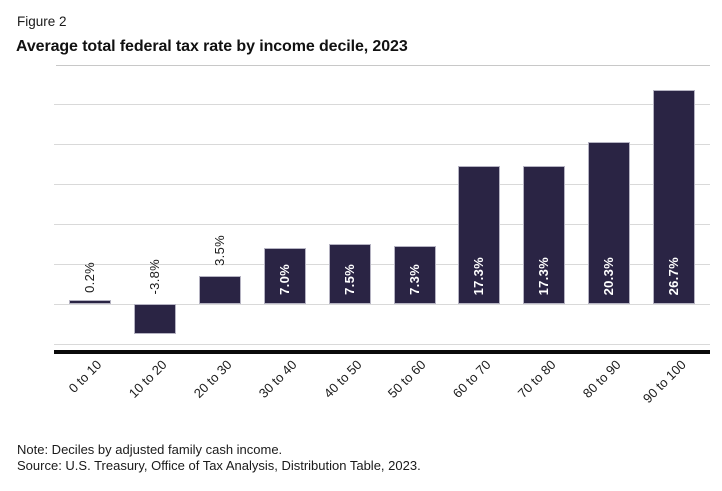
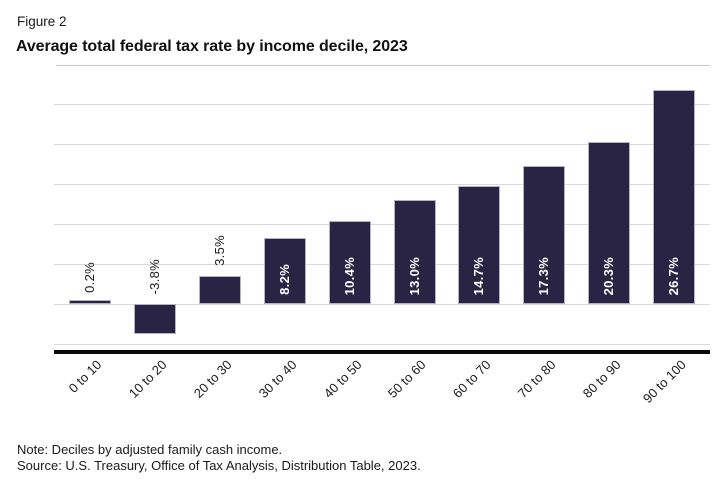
30 to 40: 7.0% -> 8.2%
40 to 50: 7.5% -> 10.4%
50 to 60: 7.3% -> 13.0%
60 to 70: 17.3% -> 14.7%
